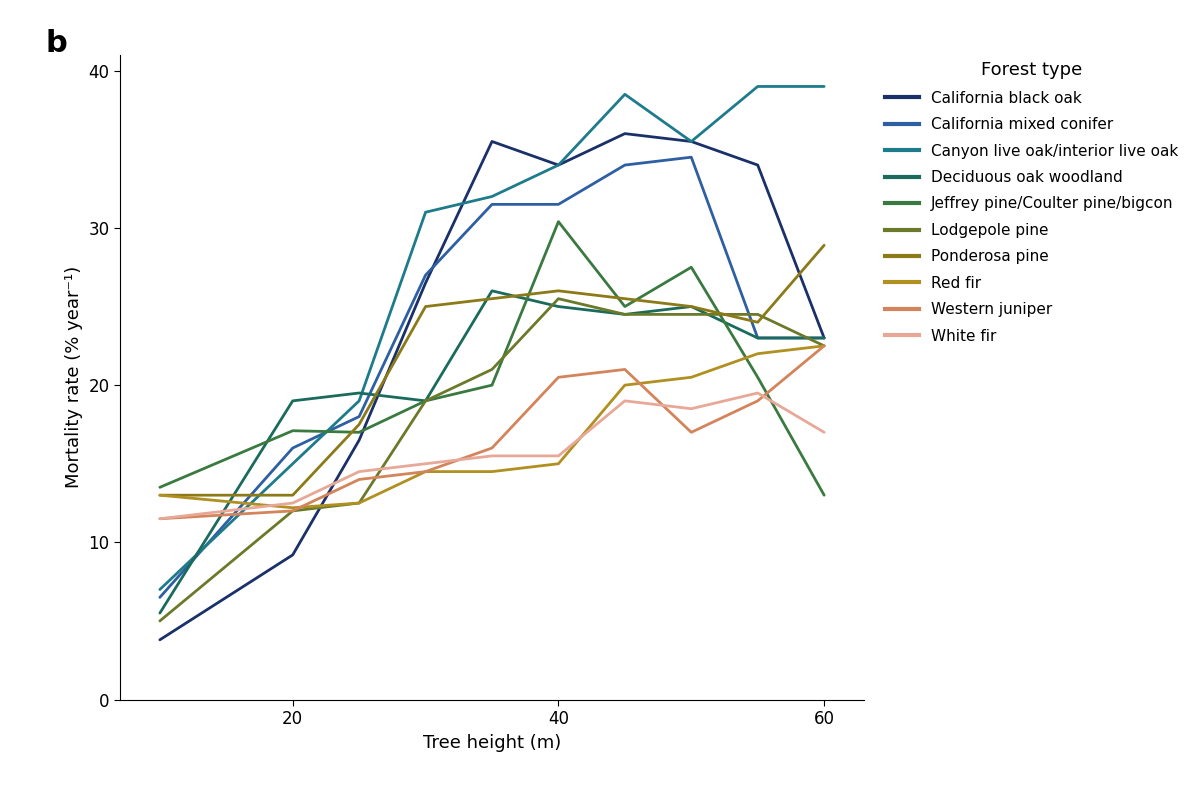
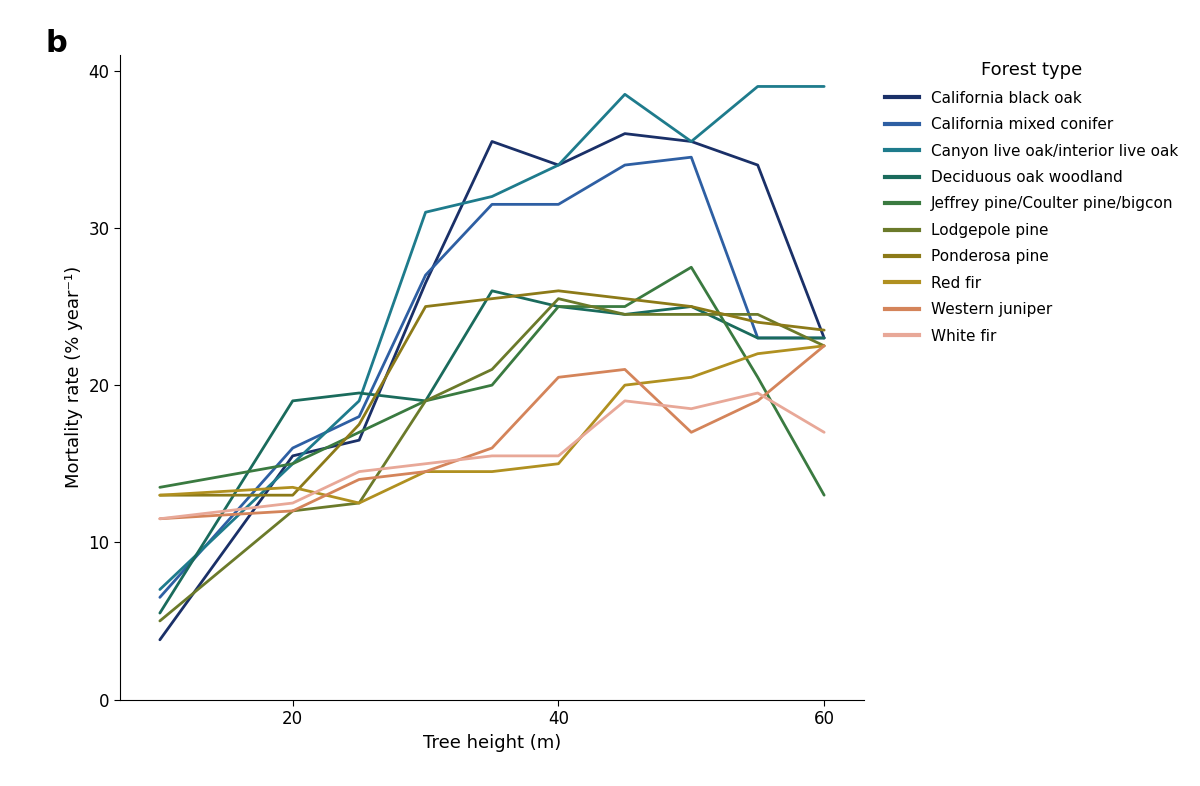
California black oak/20: 9.2 -> 15.5
Jeffrey pine/Coulter pine/bigcon/20: 17.1 -> 15.0
Red fir/20: 12.2 -> 13.5
Jeffrey pine/Coulter pine/bigcon/40: 30.4 -> 25.0
Ponderosa pine/60: 28.9 -> 23.5
